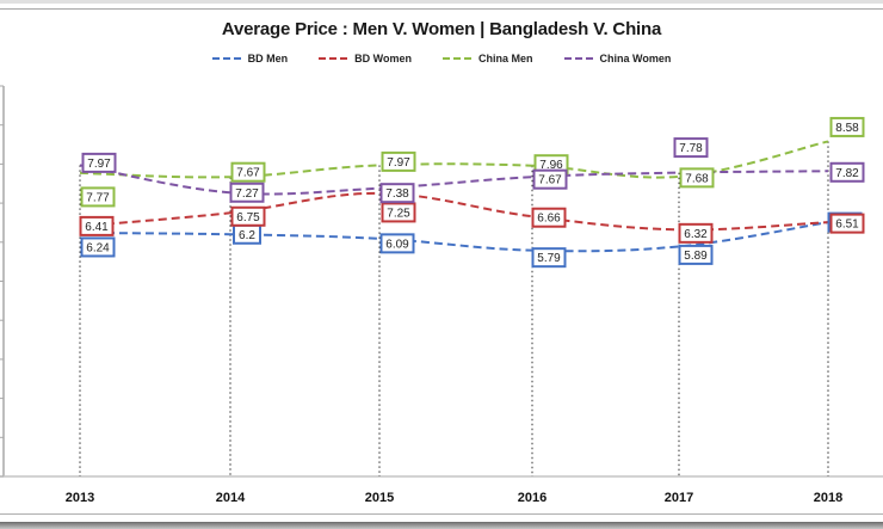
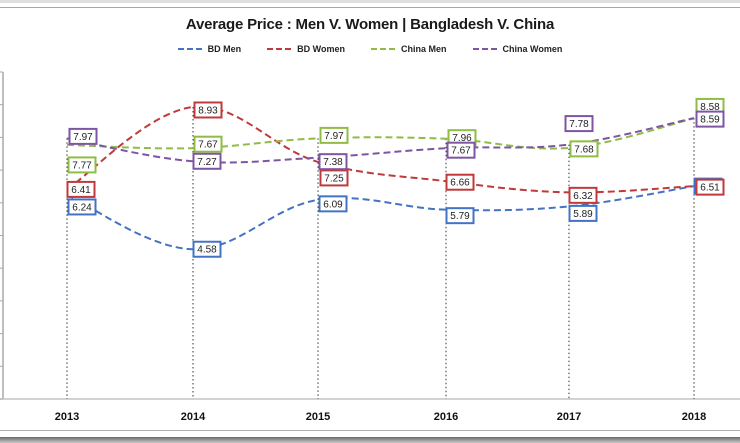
BD Men/2014: 6.2 -> 4.58
BD Women/2014: 6.75 -> 8.93
China Women/2018: 7.82 -> 8.59
